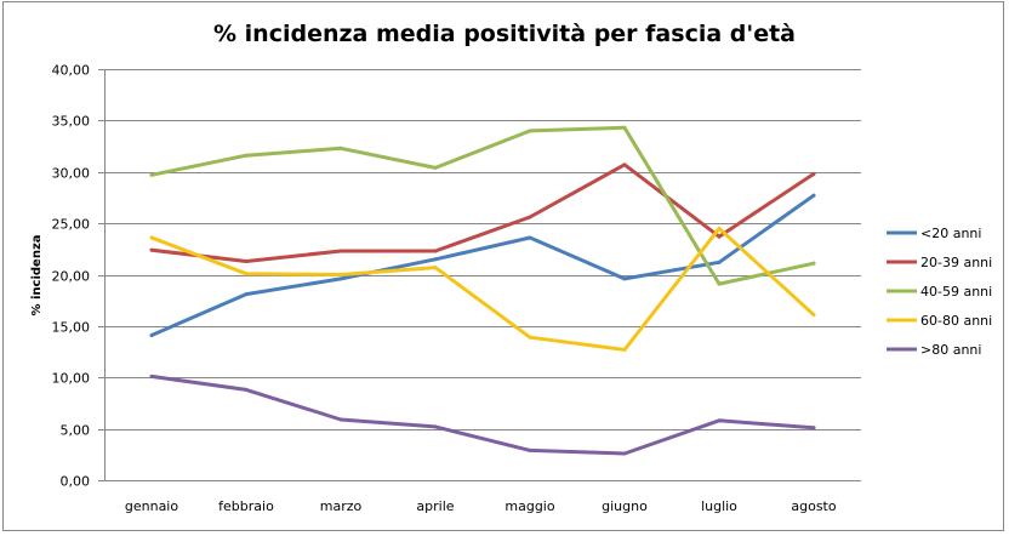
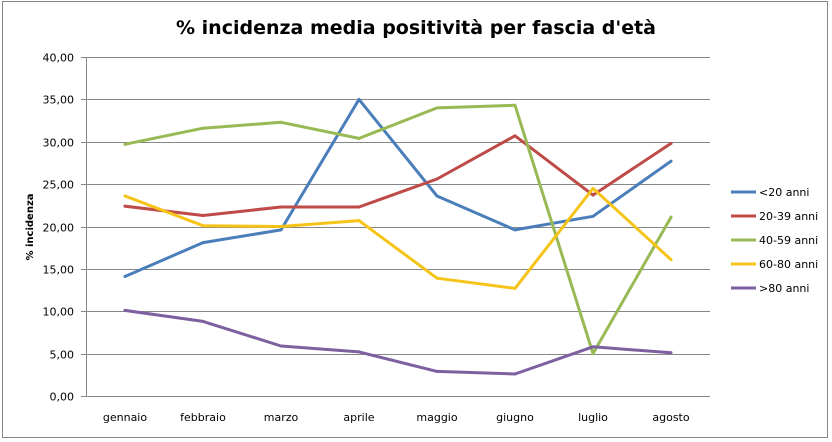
<20 anni/aprile: 22 -> 35
40-59 anni/luglio: 19 -> 5
